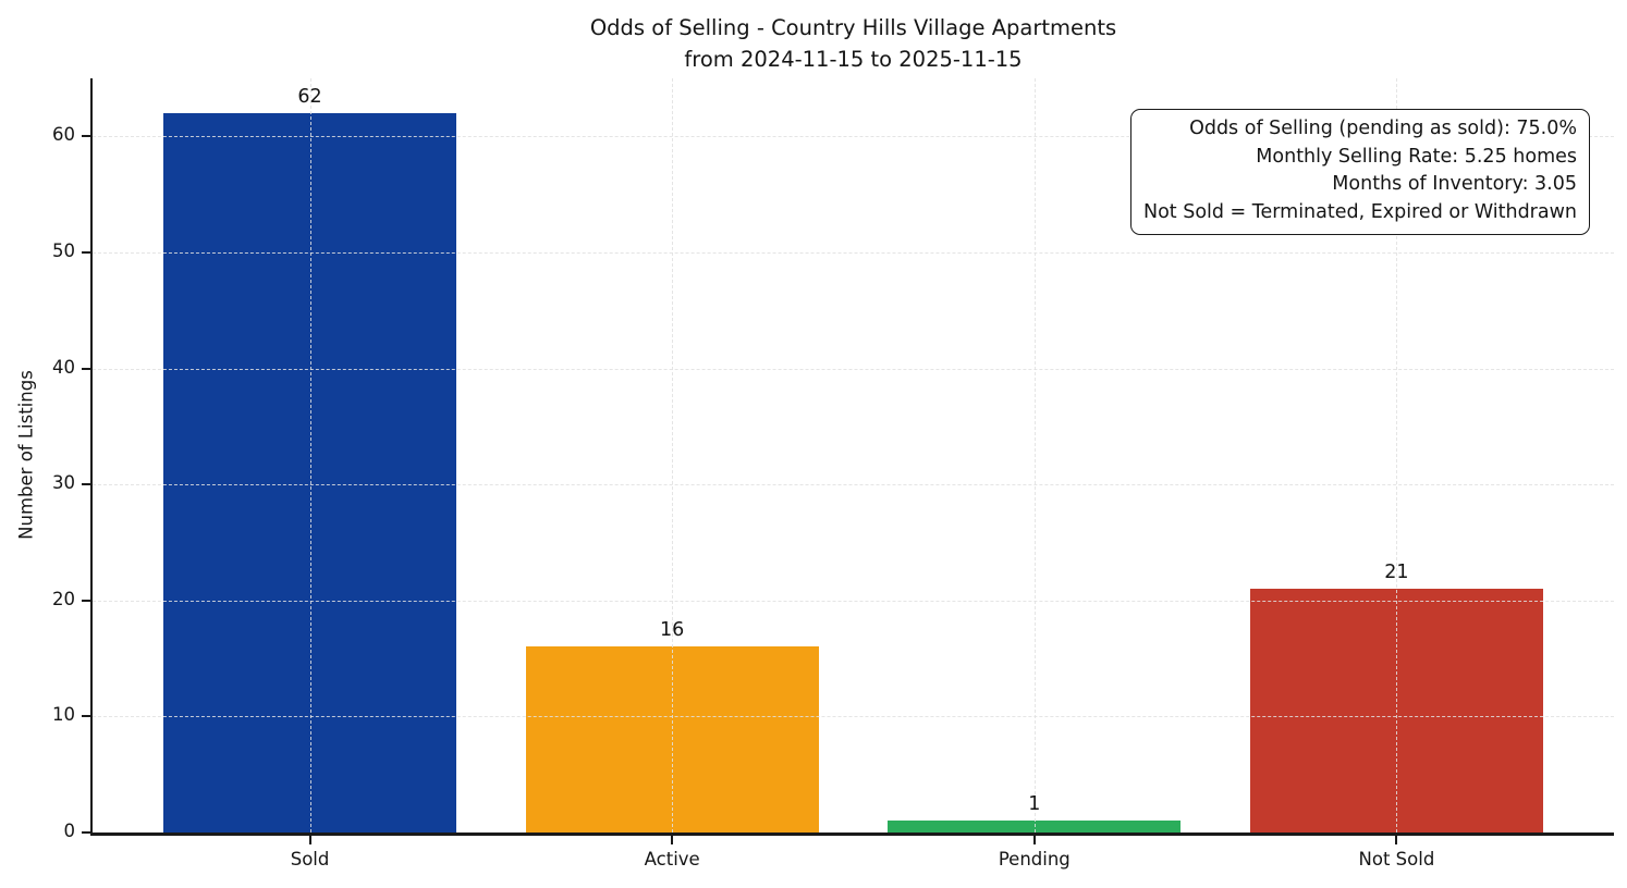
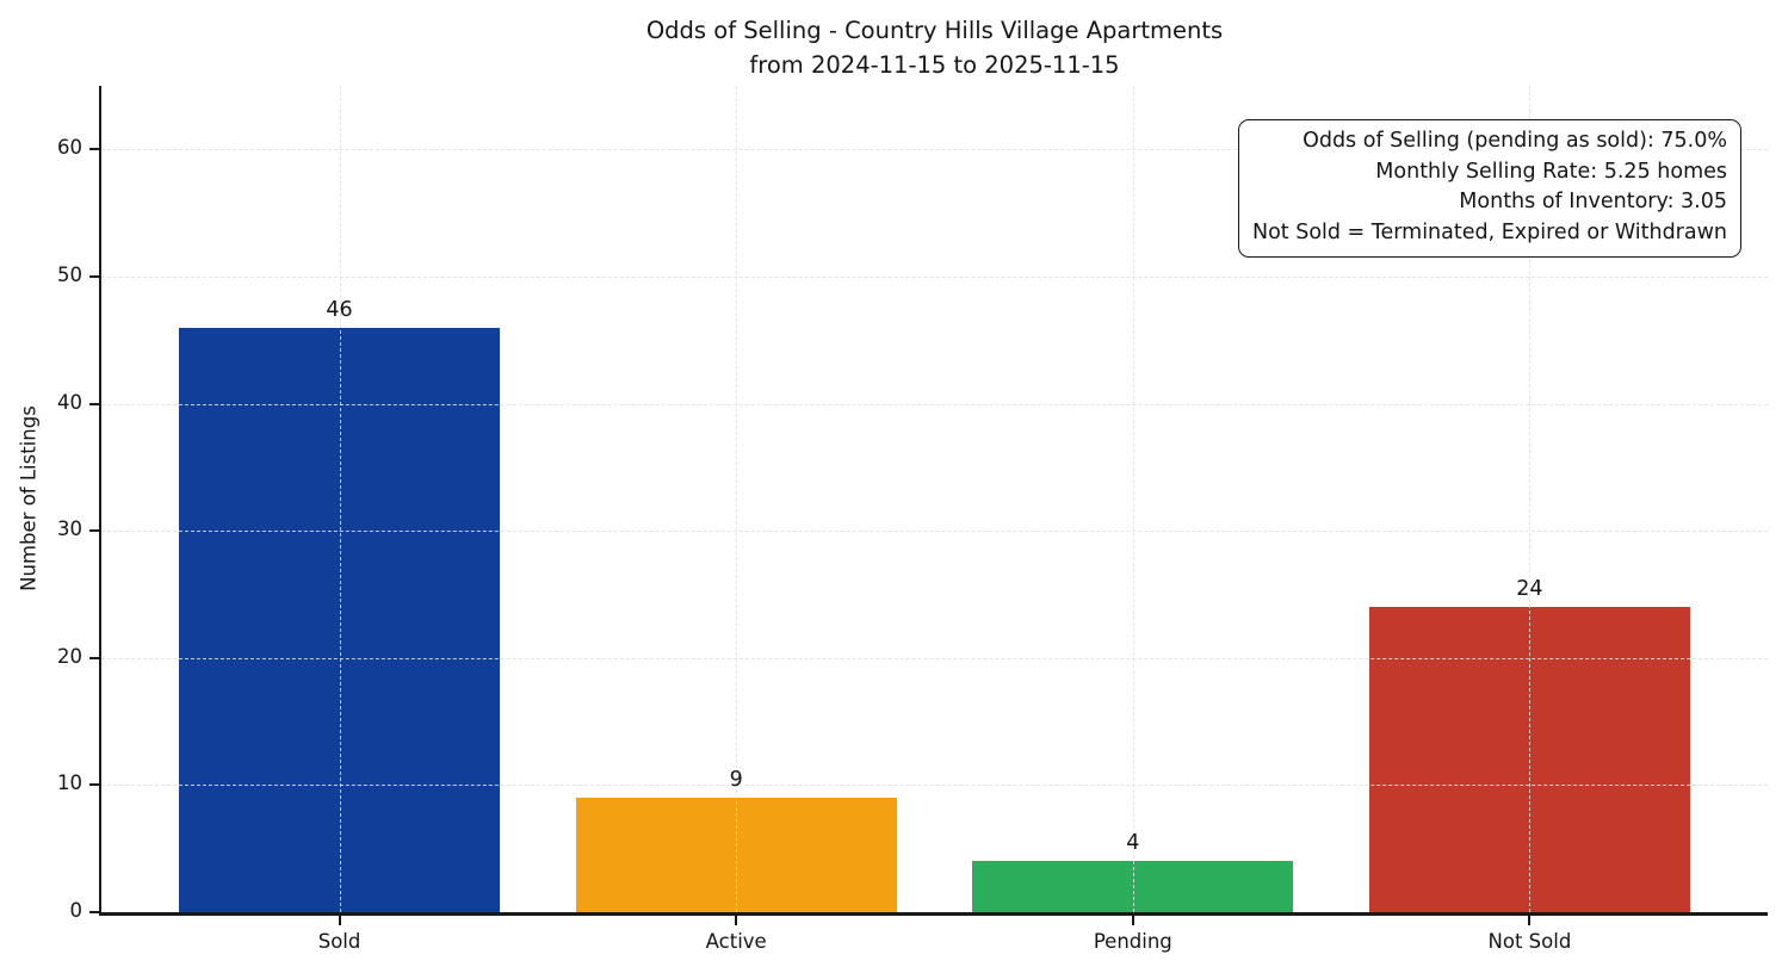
Sold: 62 -> 46
Active: 16 -> 9
Pending: 1 -> 4
Not Sold: 21 -> 24
